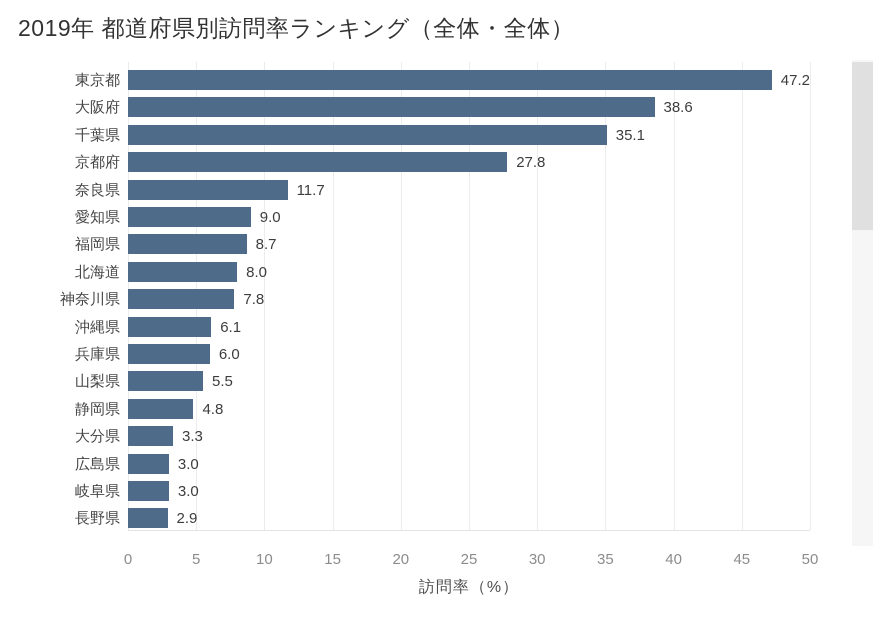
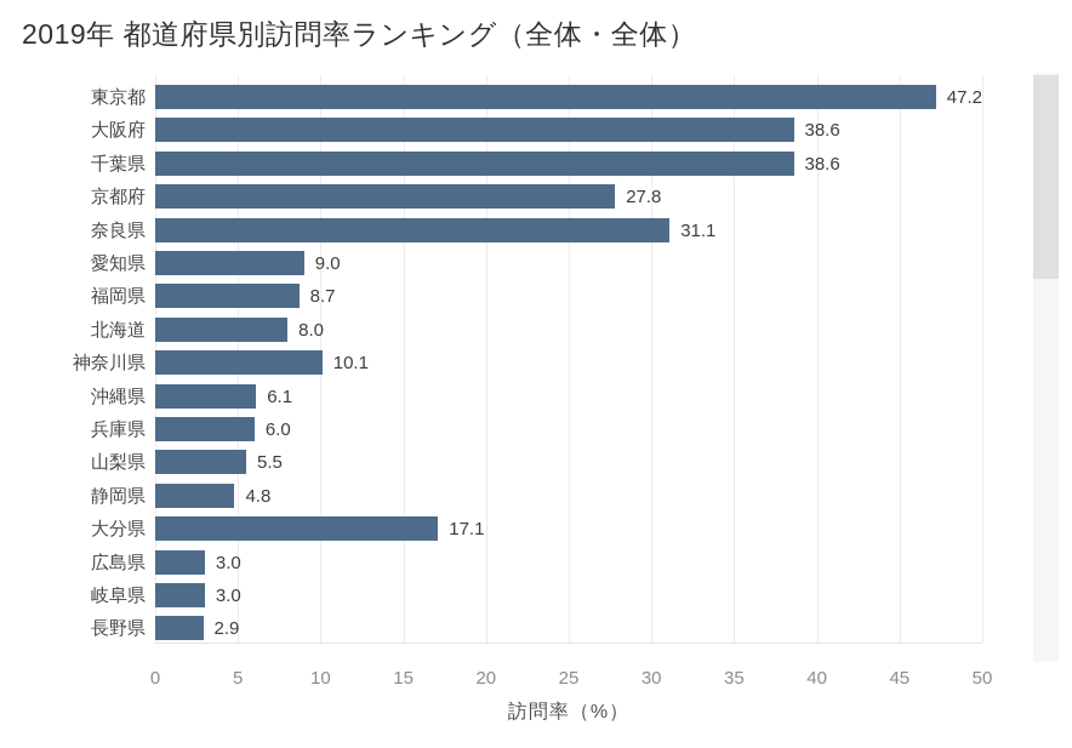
千葉県: 35.1 -> 38.6
奈良県: 11.7 -> 31.1
神奈川県: 7.8 -> 10.1
大分県: 3.3 -> 17.1
